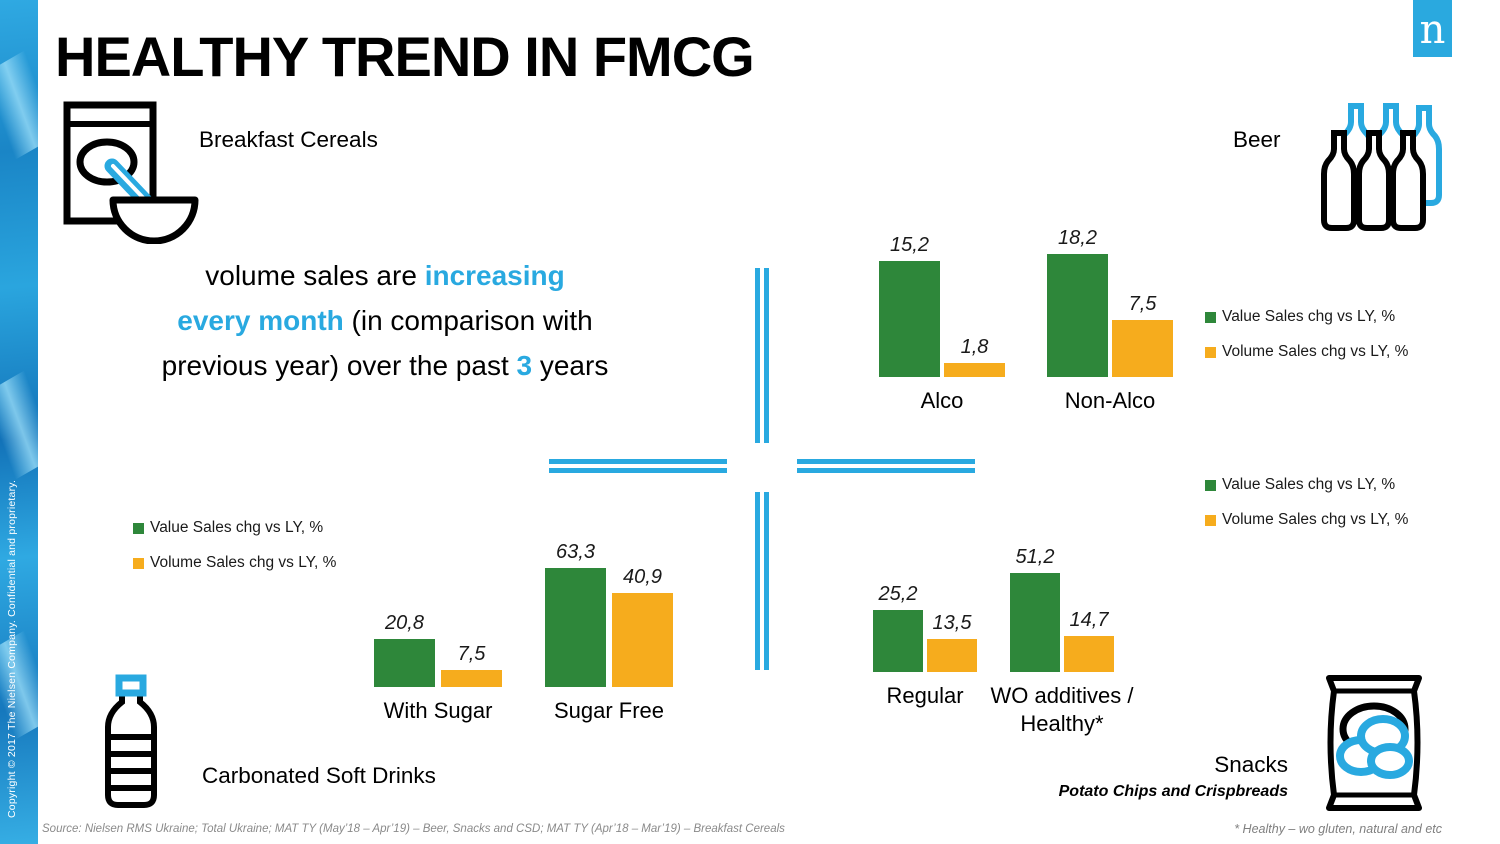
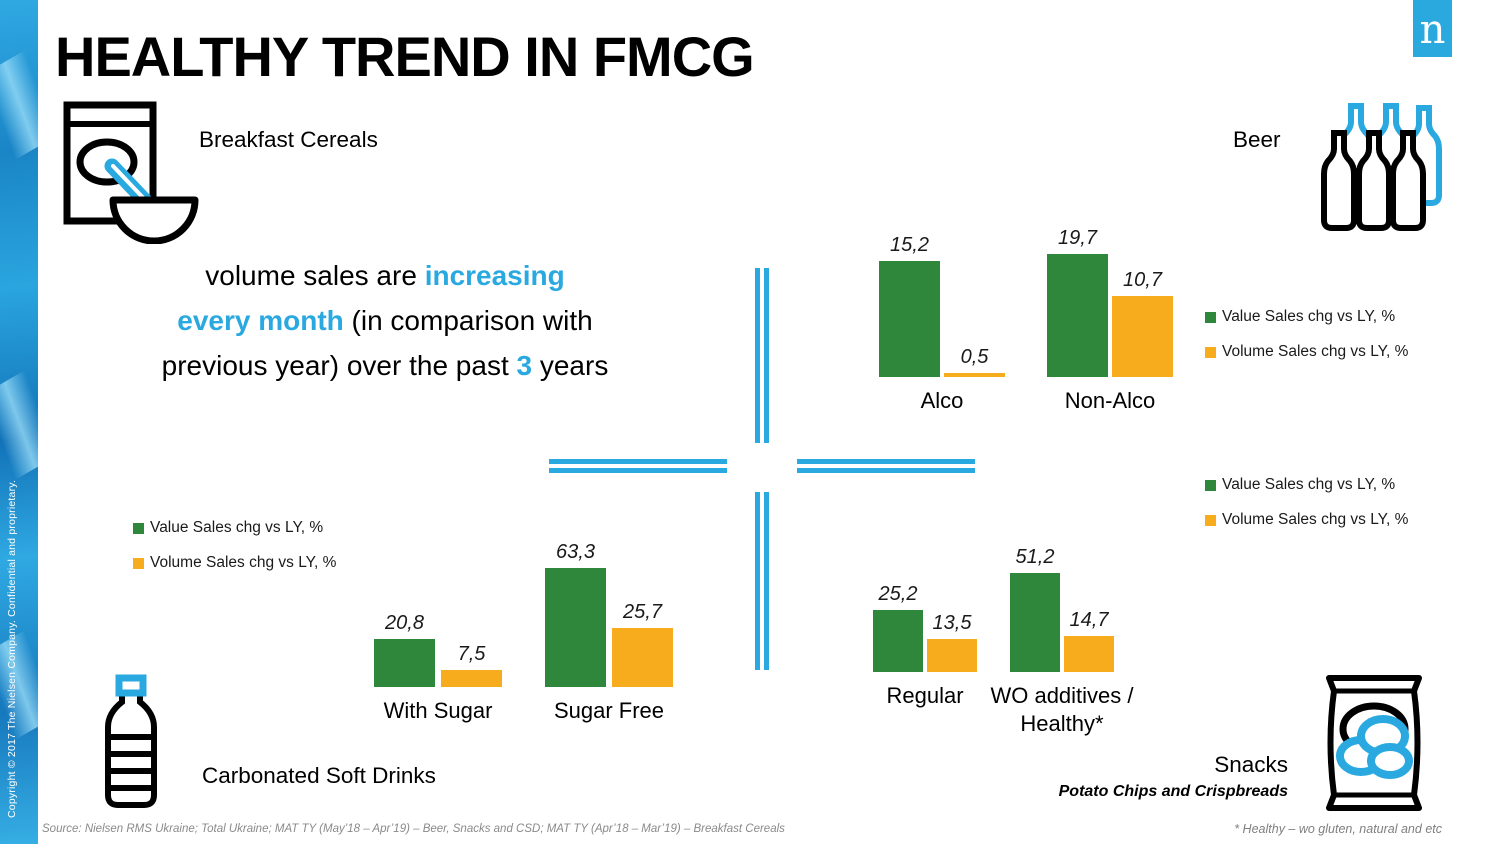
Beer/Volume Sales chg vs LY, %/Alco: 1,8 -> 0,5
Beer/Value Sales chg vs LY, %/Non-Alco: 18,2 -> 19,7
Beer/Volume Sales chg vs LY, %/Non-Alco: 7,5 -> 10,7
Carbonated Soft Drinks/Volume Sales chg vs LY, %/Sugar Free: 40,9 -> 25,7
